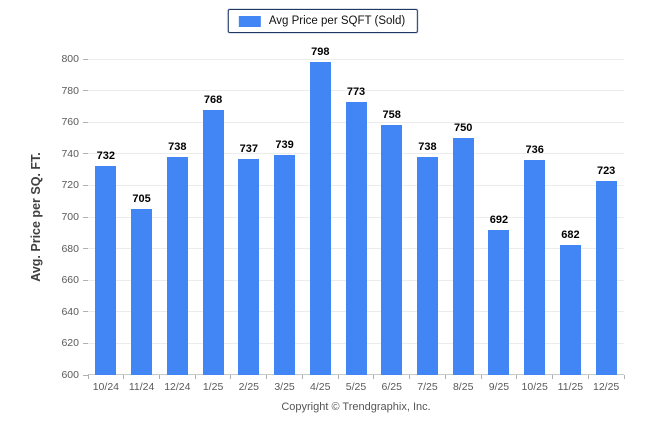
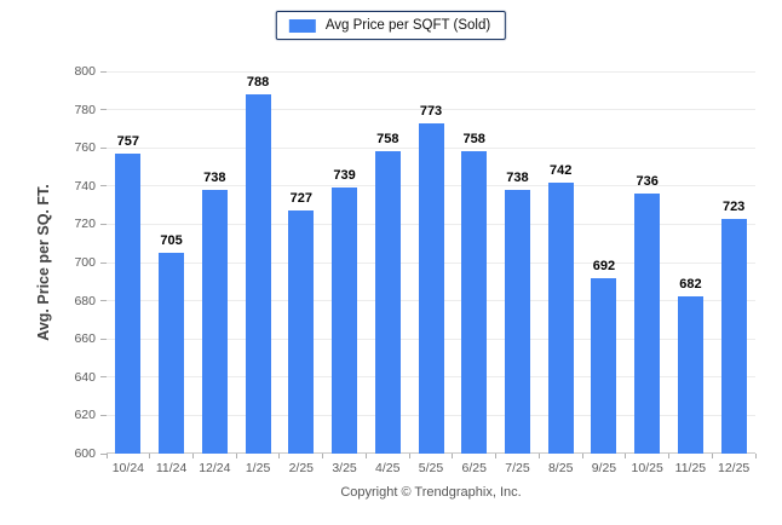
10/24: 732 -> 757
1/25: 768 -> 788
2/25: 737 -> 727
4/25: 798 -> 758
8/25: 750 -> 742
